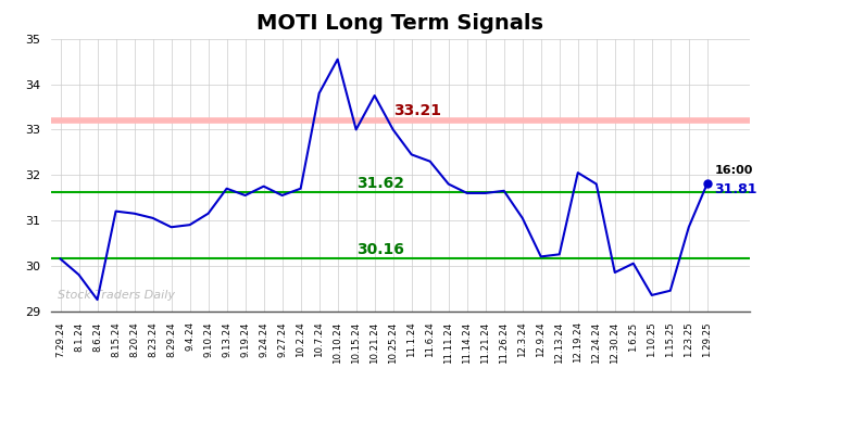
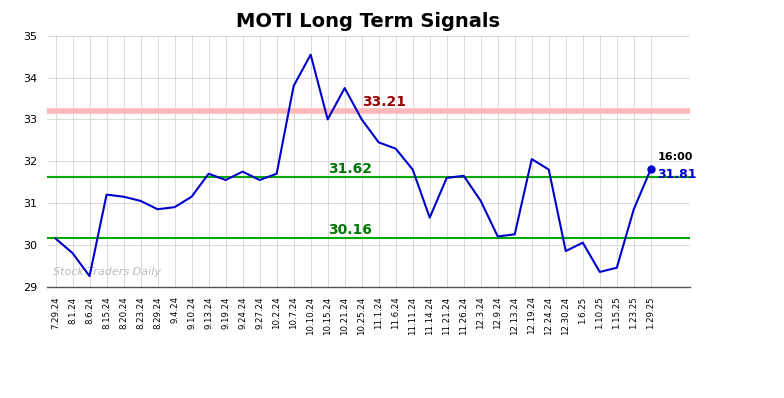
11.14.24: 31.60 -> 30.65
